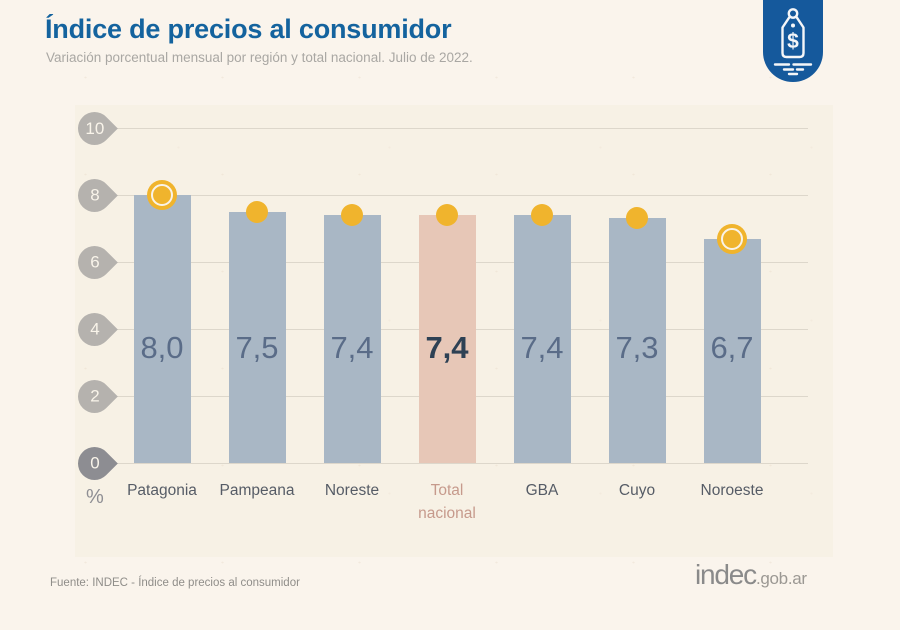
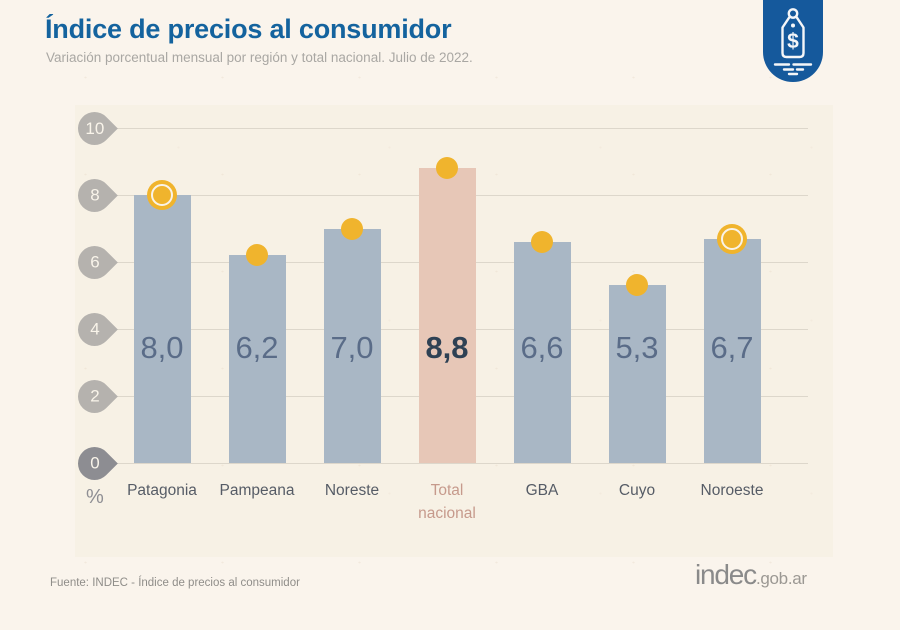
Pampeana: 7,5 -> 6,2
Noreste: 7,4 -> 7,0
Total nacional: 7,4 -> 8,8
GBA: 7,4 -> 6,6
Cuyo: 7,3 -> 5,3
